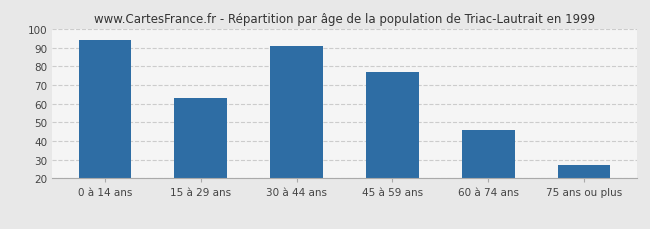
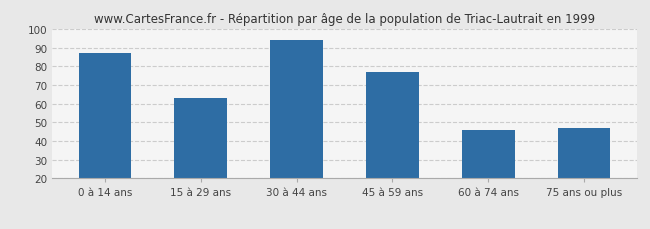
0 à 14 ans: 94 -> 87
30 à 44 ans: 91 -> 94
75 ans ou plus: 27 -> 47
